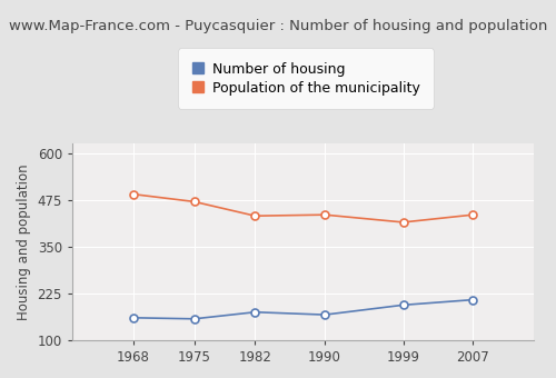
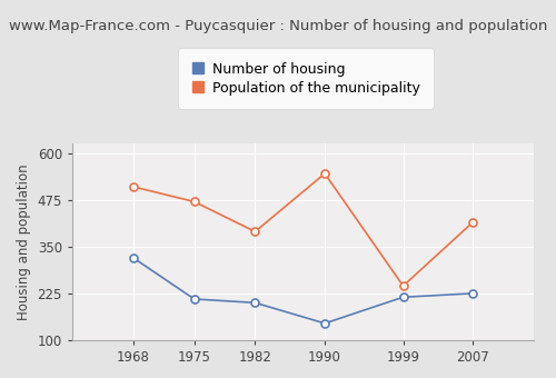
Number of housing/1968: 160 -> 320
Population of the municipality/1968: 490 -> 510
Number of housing/1975: 157 -> 210
Number of housing/1982: 175 -> 200
Population of the municipality/1982: 432 -> 390
Number of housing/1990: 168 -> 145
Population of the municipality/1990: 435 -> 545
Number of housing/1999: 194 -> 215
Population of the municipality/1999: 415 -> 245
Number of housing/2007: 208 -> 225
Population of the municipality/2007: 435 -> 415
